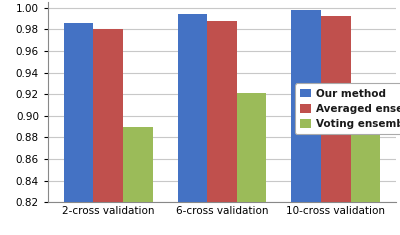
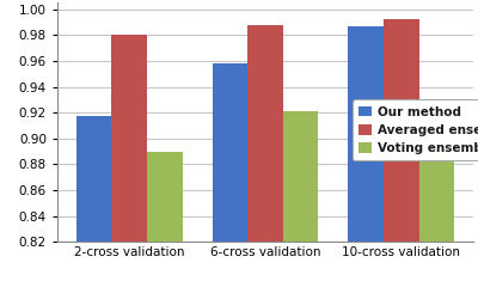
Our method/2-cross validation: 0.986 -> 0.917
Our method/6-cross validation: 0.995 -> 0.958
Our method/10-cross validation: 0.998 -> 0.987
